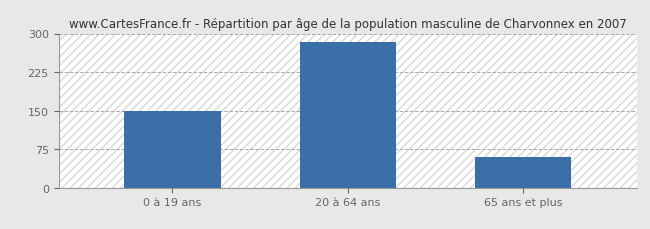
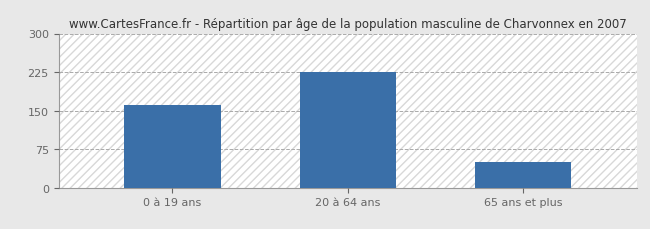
0 à 19 ans: 150 -> 160
20 à 64 ans: 283 -> 226
65 ans et plus: 60 -> 50
